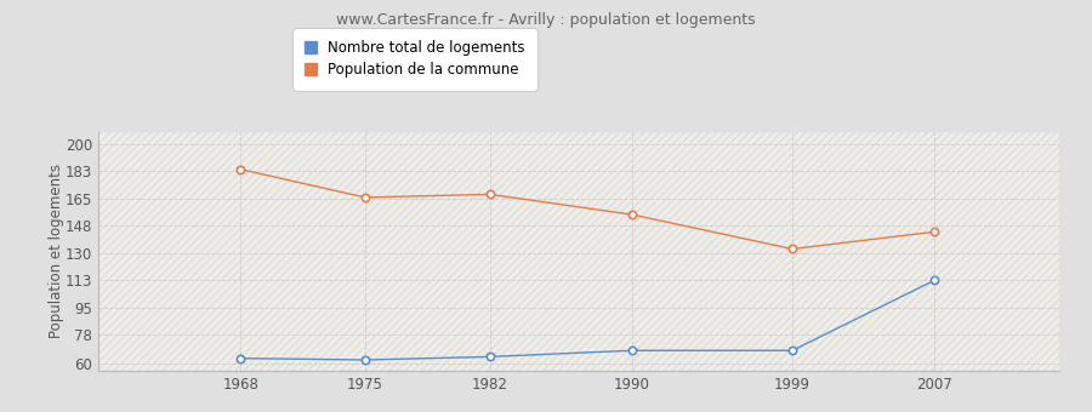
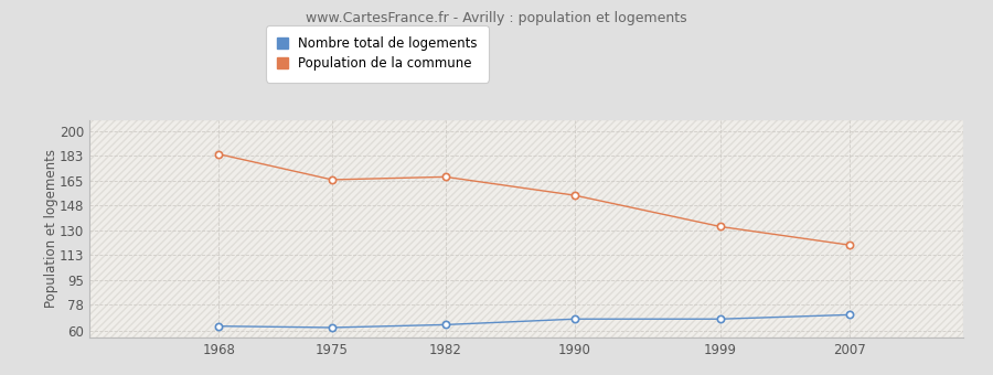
Nombre total de logements/2007: 113 -> 71
Population de la commune/2007: 144 -> 120
